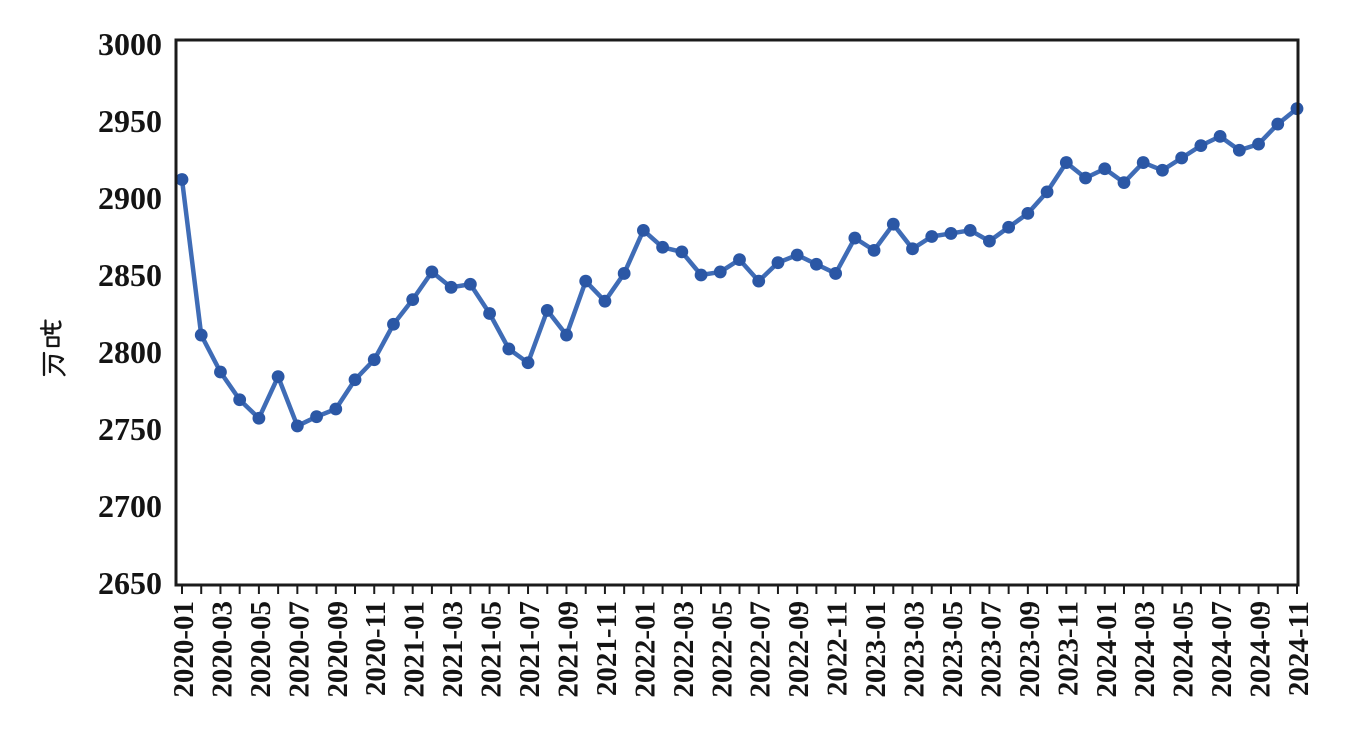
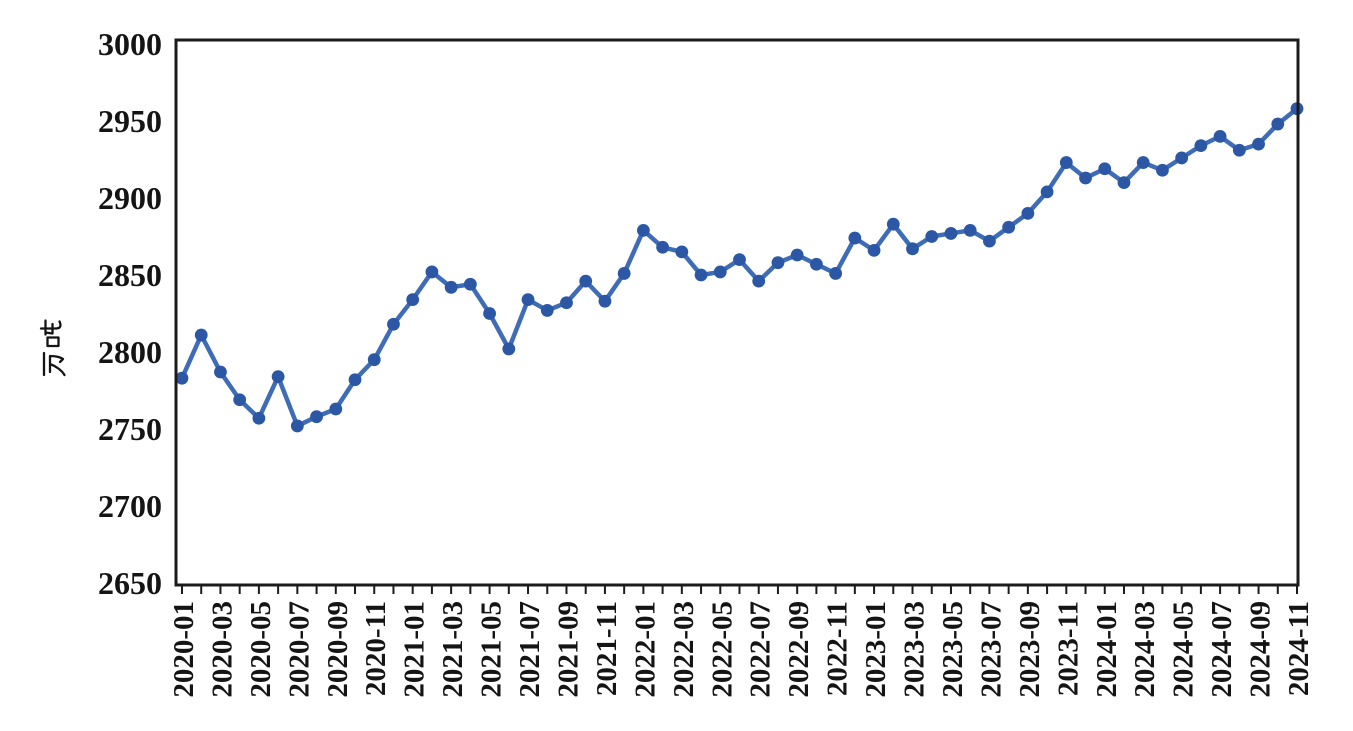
2020-01: 2912 -> 2783
2021-07: 2793 -> 2834
2021-09: 2811 -> 2832
